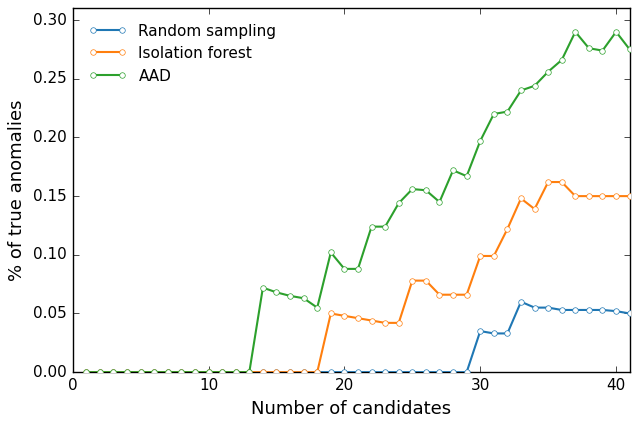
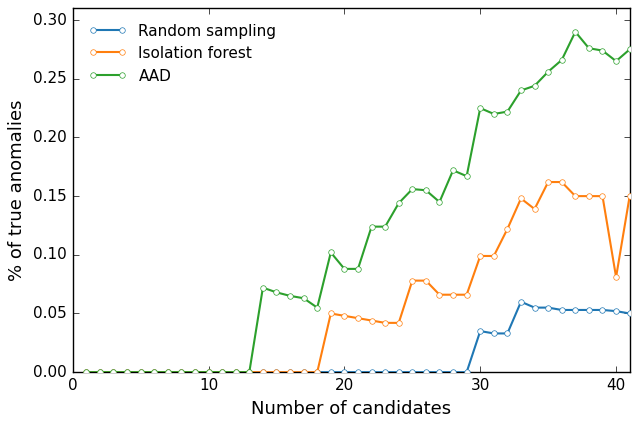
AAD/30: 0.197 -> 0.225
Isolation forest/40: 0.150 -> 0.081
AAD/40: 0.290 -> 0.265
